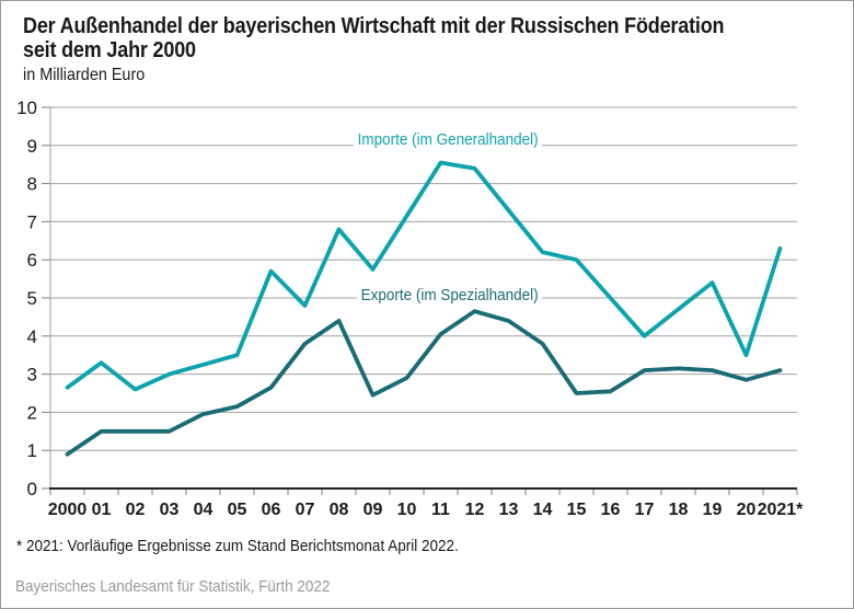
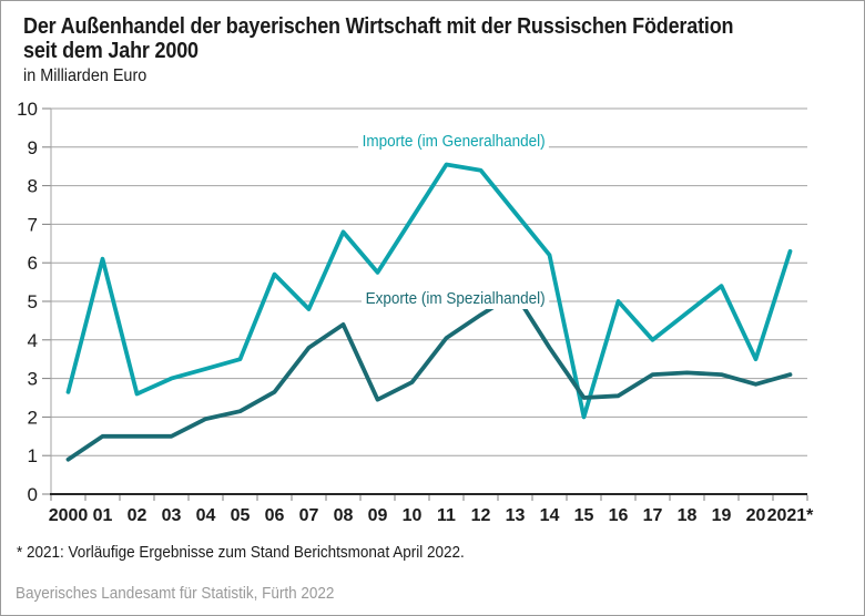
Importe (im Generalhandel)/01: 3.3 -> 6.1
Exporte (im Spezialhandel)/13: 4.4 -> 5.2
Importe (im Generalhandel)/15: 6.0 -> 2.0
